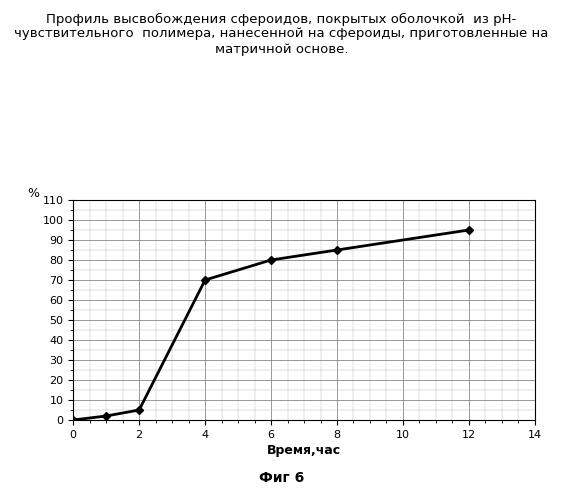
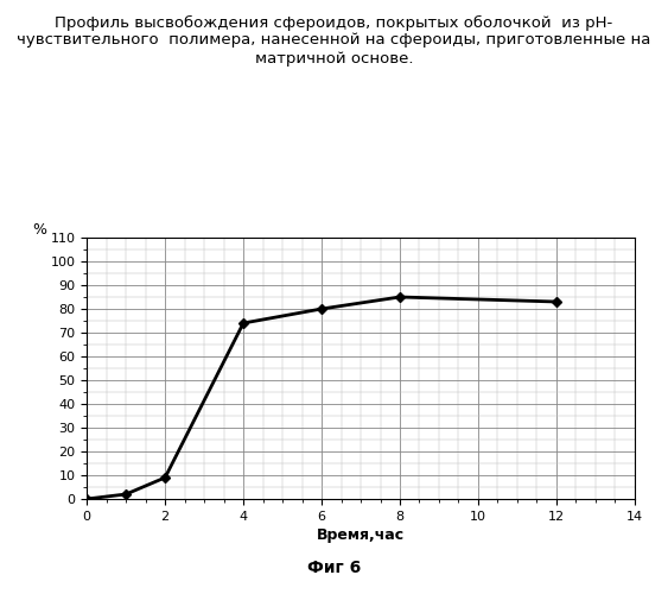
2: 5 -> 9
4: 70 -> 74
12: 95 -> 83
